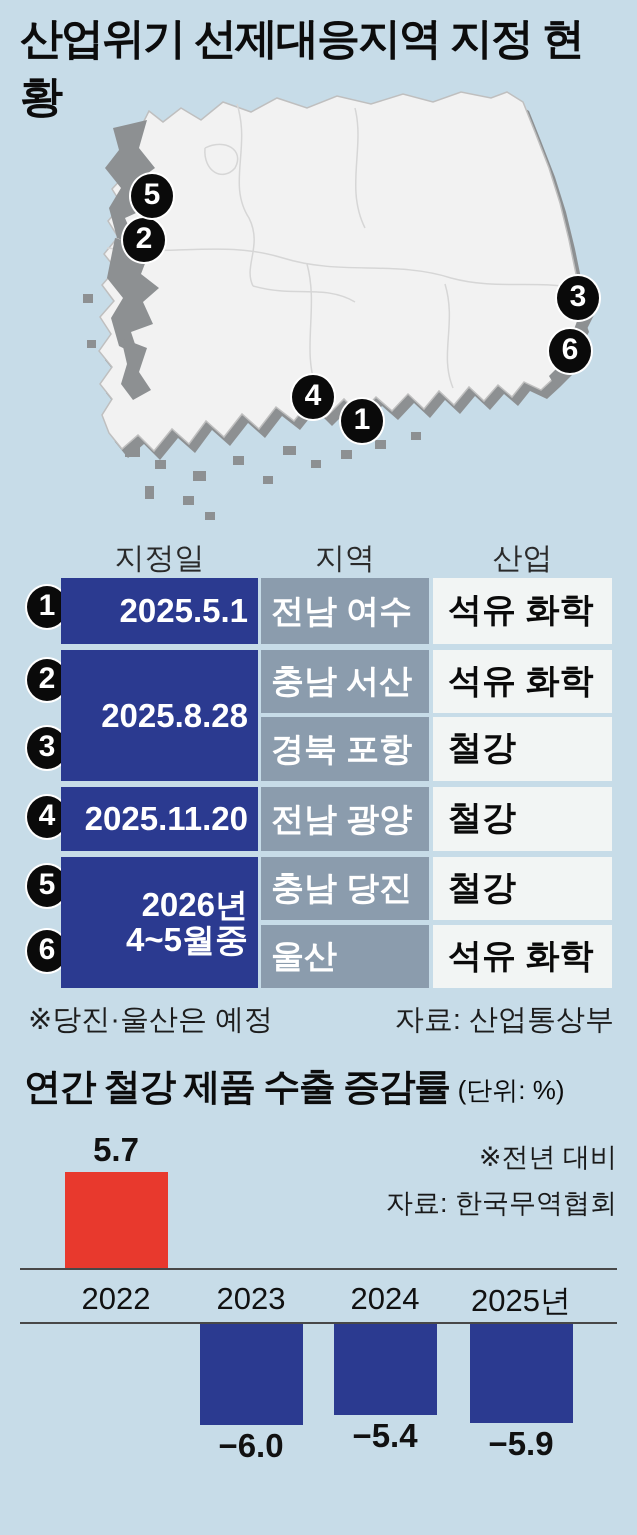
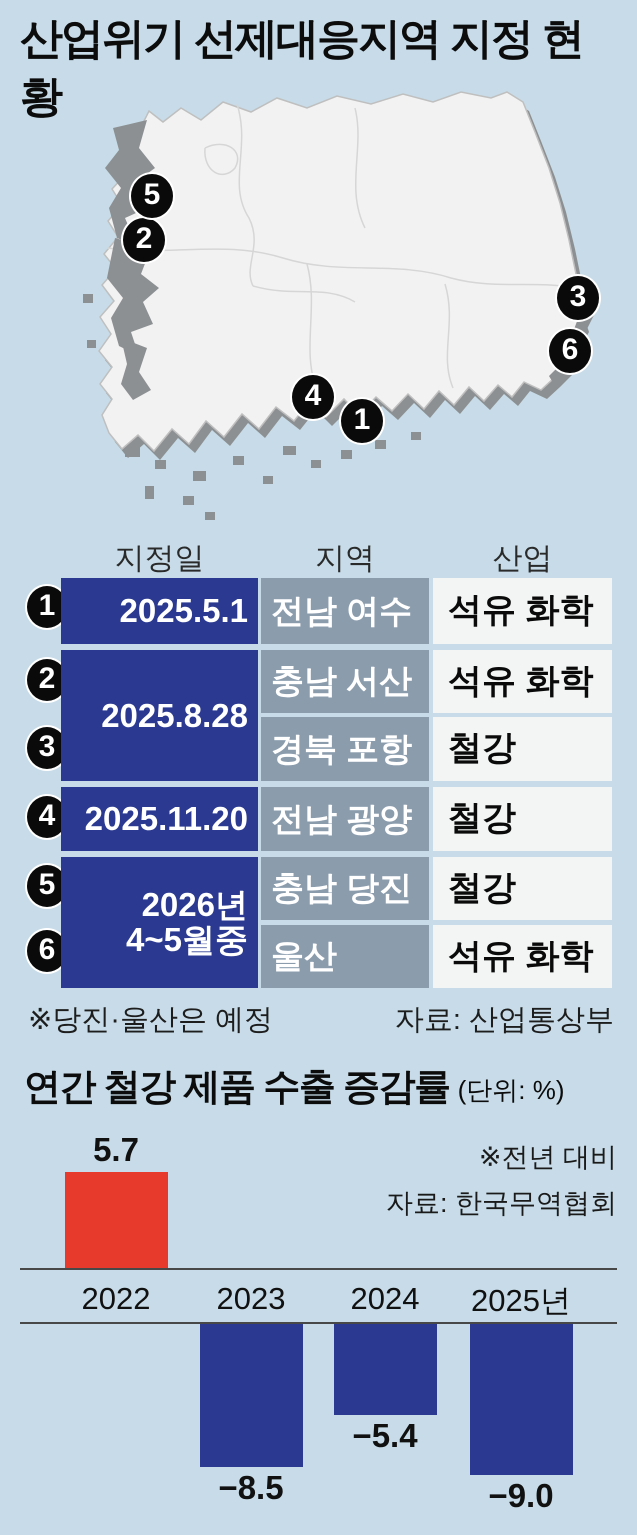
2023: −6.0 -> −8.5
2025년: −5.9 -> −9.0
